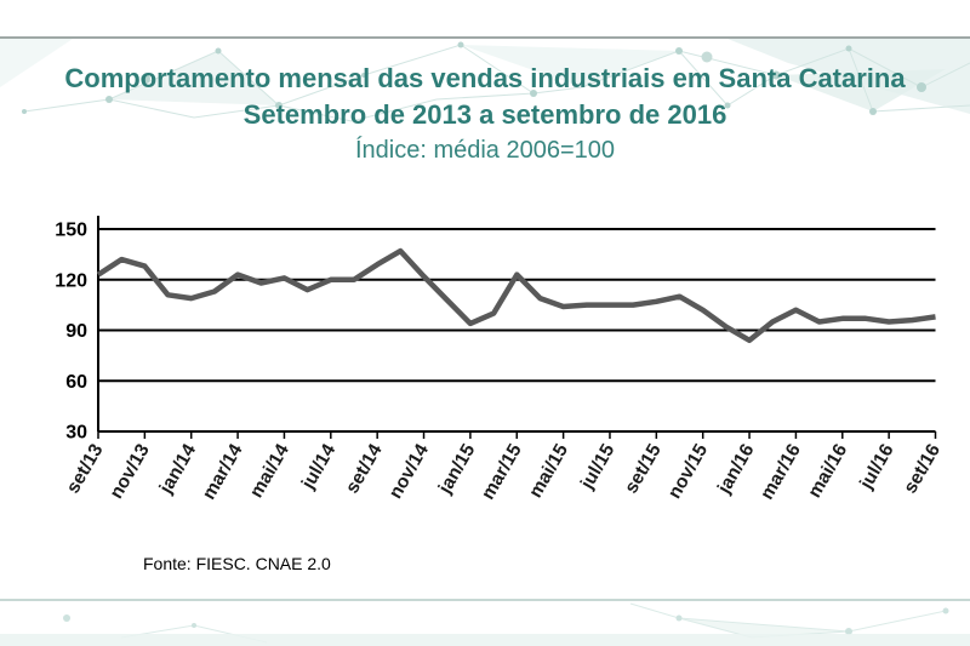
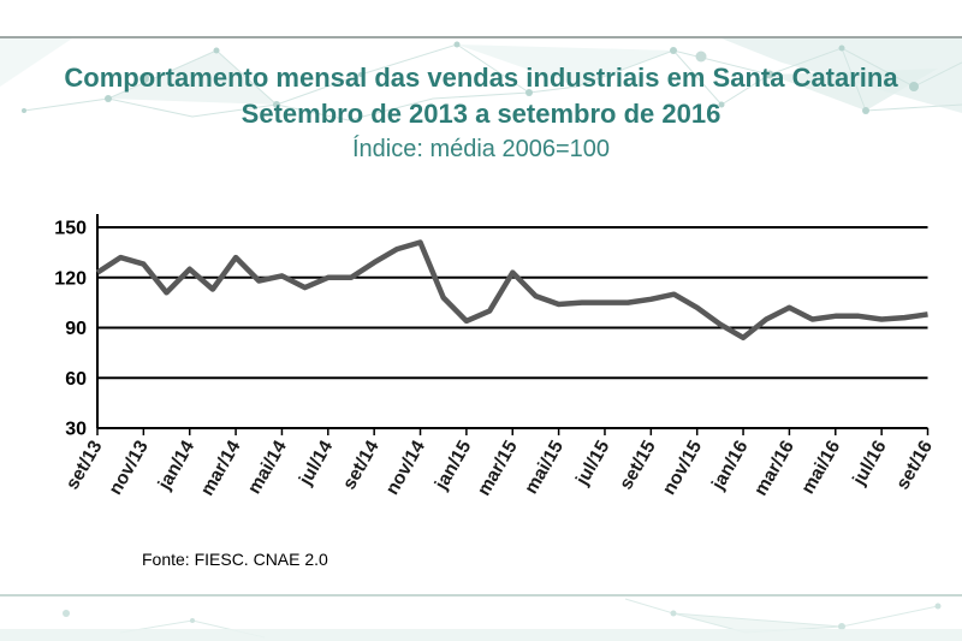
jan/14: 109 -> 125
mar/14: 123 -> 132
nov/14: 122 -> 141
